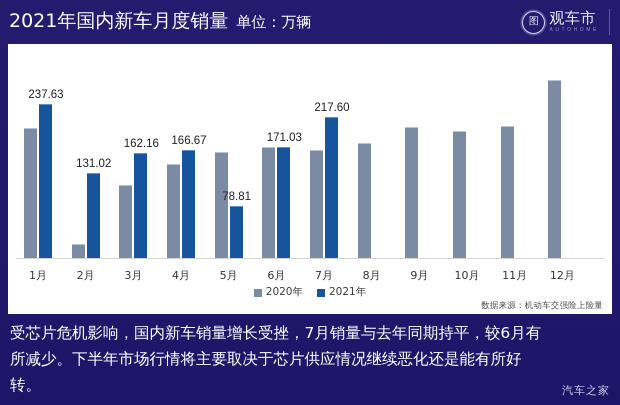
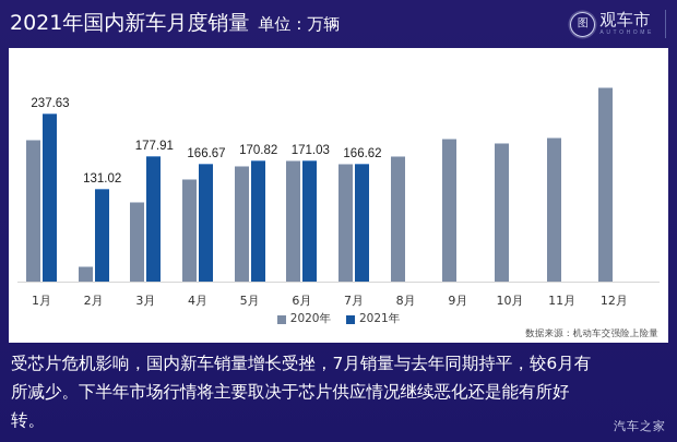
2021年/3月: 162.16 -> 177.91
2021年/5月: 78.81 -> 170.82
2021年/7月: 217.60 -> 166.62
